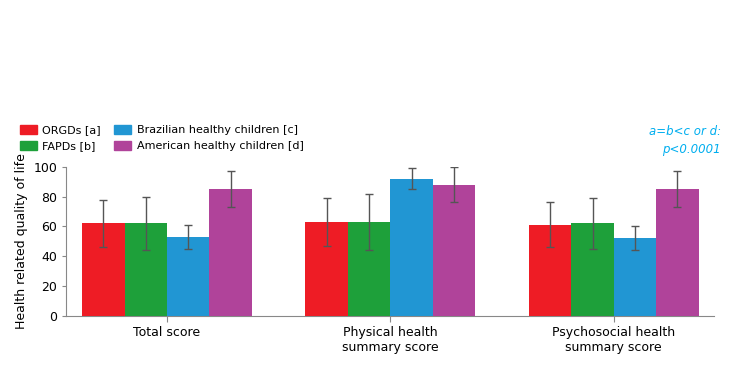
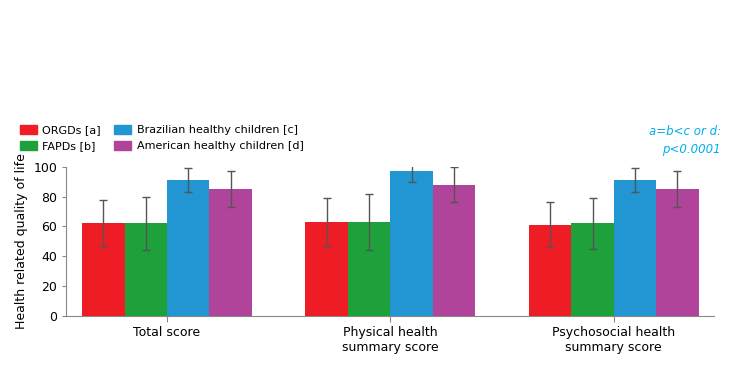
Brazilian healthy children [c]/Total score: 53 -> 91
Brazilian healthy children [c]/Physical health summary score: 92 -> 97
Brazilian healthy children [c]/Psychosocial health summary score: 52 -> 91
